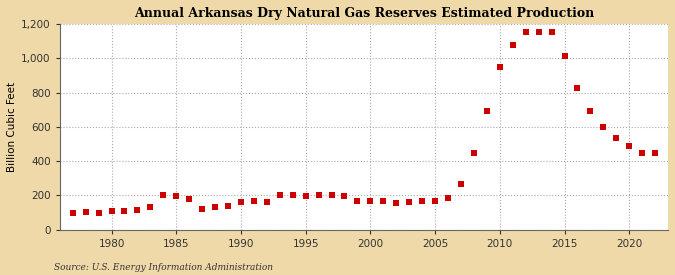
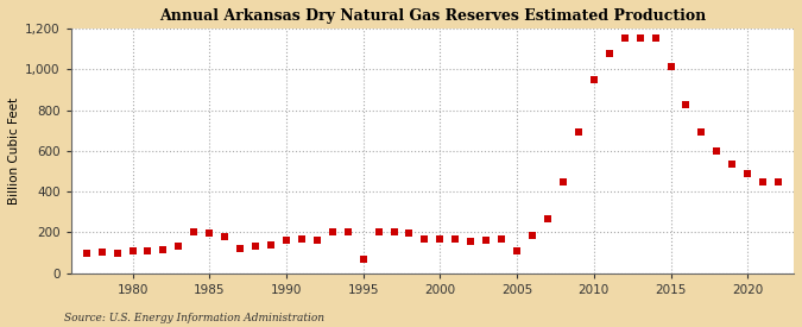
1995: 200 -> 70
2005: 170 -> 110
